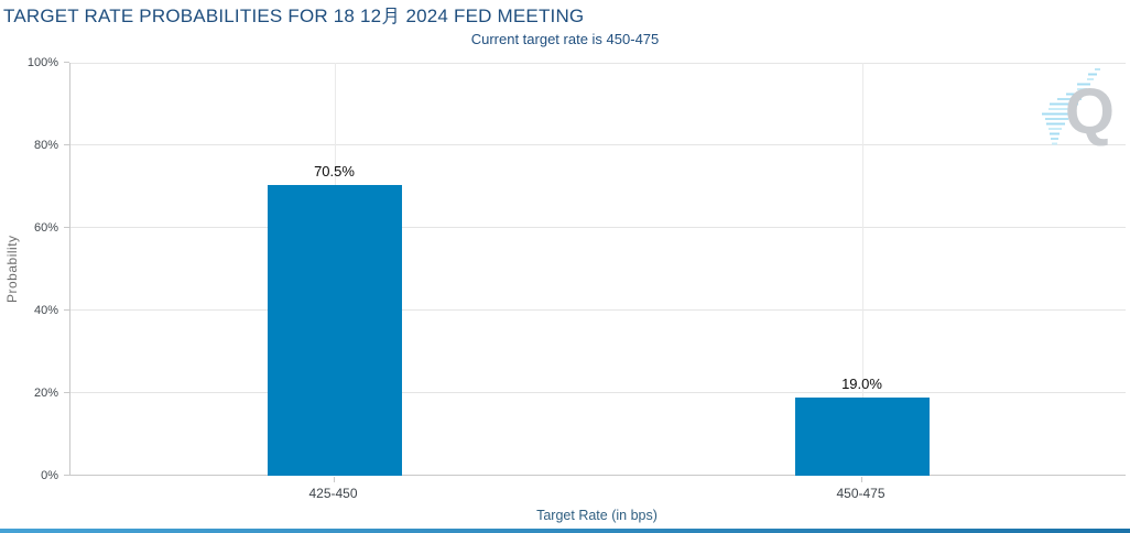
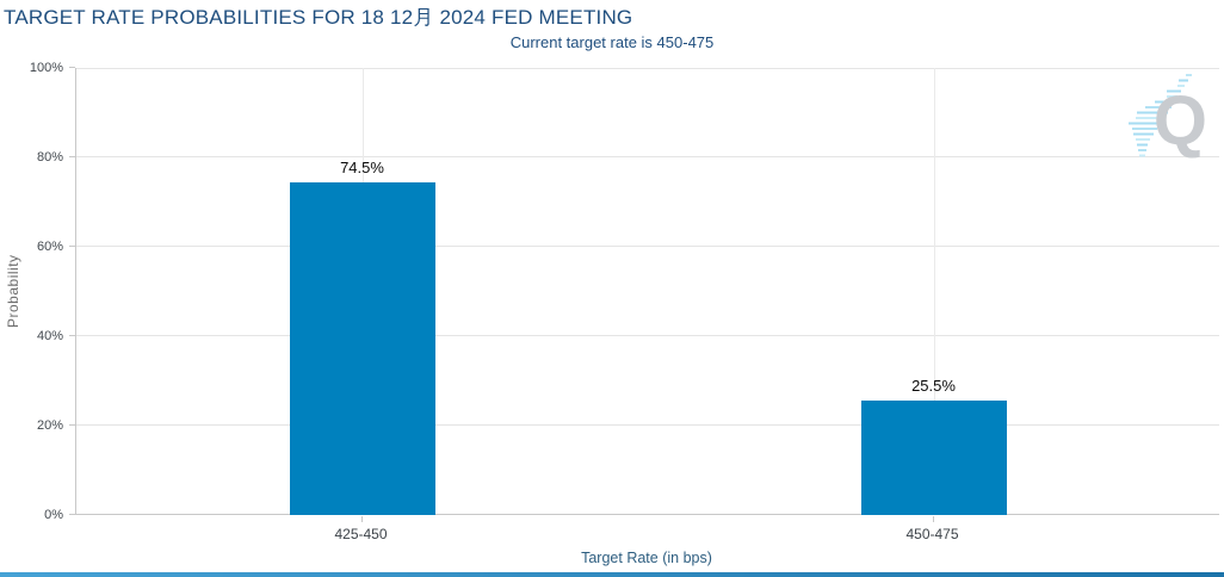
425-450: 70.5% -> 74.5%
450-475: 19.0% -> 25.5%
